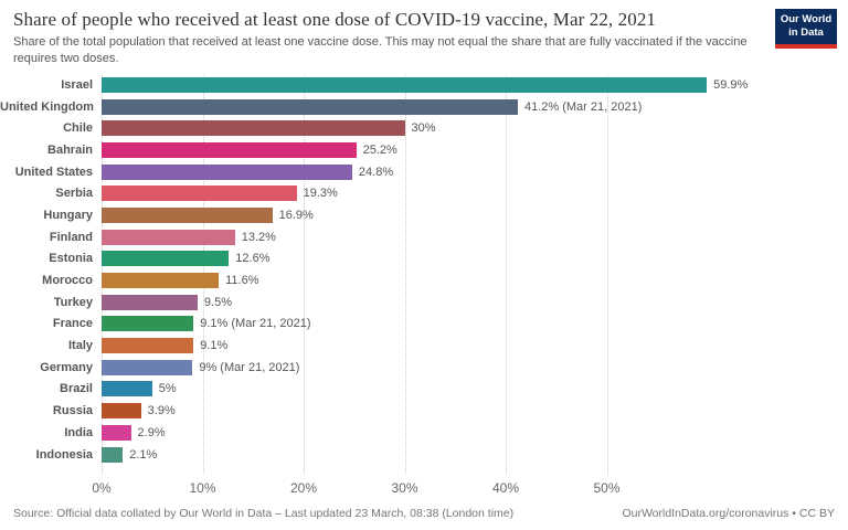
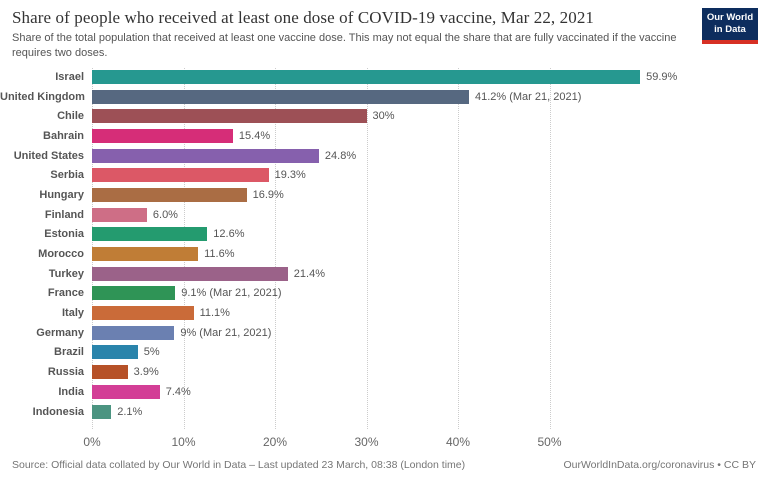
Bahrain: 25.2% -> 15.4%
Finland: 13.2% -> 6.0%
Turkey: 9.5% -> 21.4%
Italy: 9.1% -> 11.1%
India: 2.9% -> 7.4%
